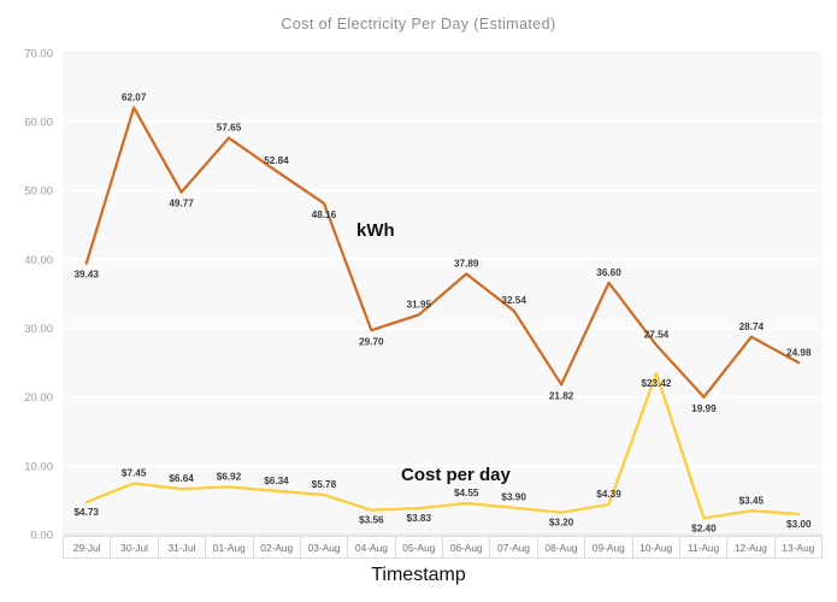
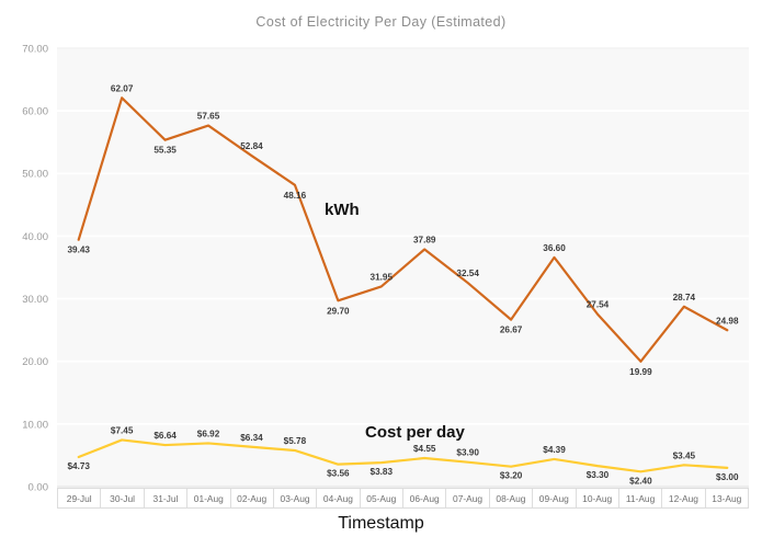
kWh/31-Jul: 49.77 -> 55.35
kWh/08-Aug: 21.82 -> 26.67
Cost per day/10-Aug: $23.42 -> $3.30
